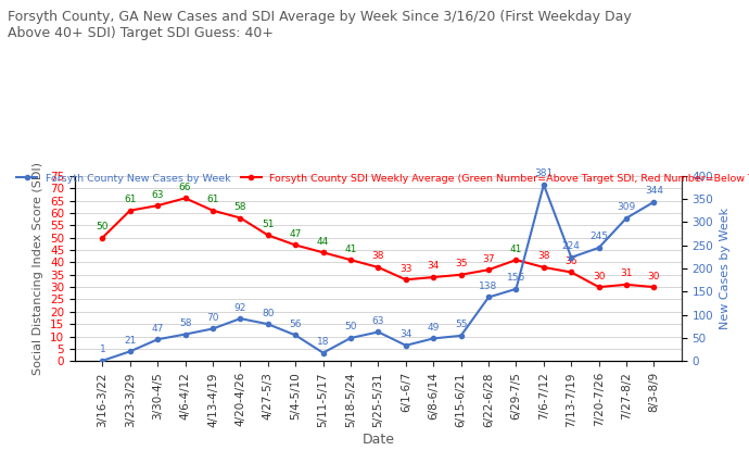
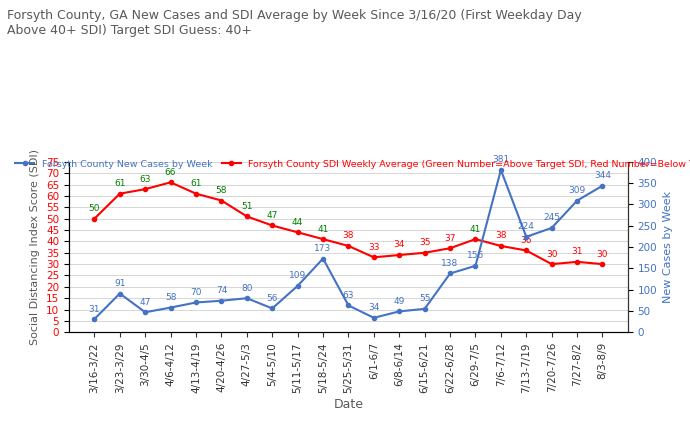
Forsyth County New Cases by Week/3/16-3/22: 1 -> 31
Forsyth County New Cases by Week/3/23-3/29: 21 -> 91
Forsyth County New Cases by Week/4/20-4/26: 92 -> 74
Forsyth County New Cases by Week/5/11-5/17: 18 -> 109
Forsyth County New Cases by Week/5/18-5/24: 50 -> 173
